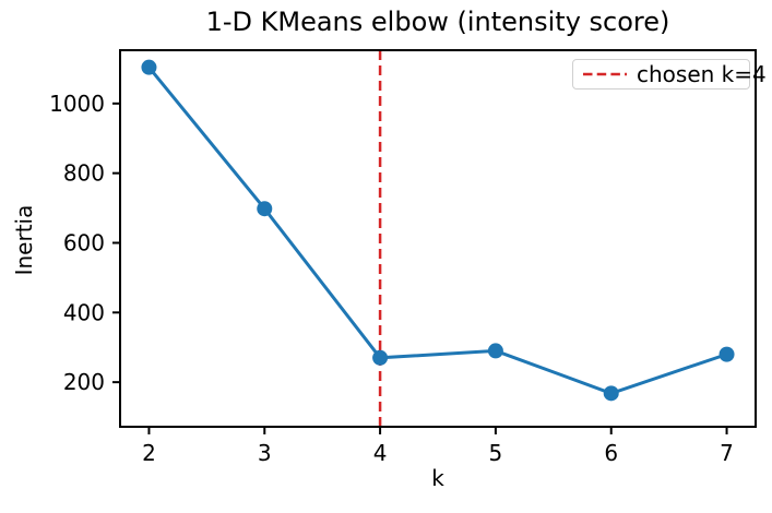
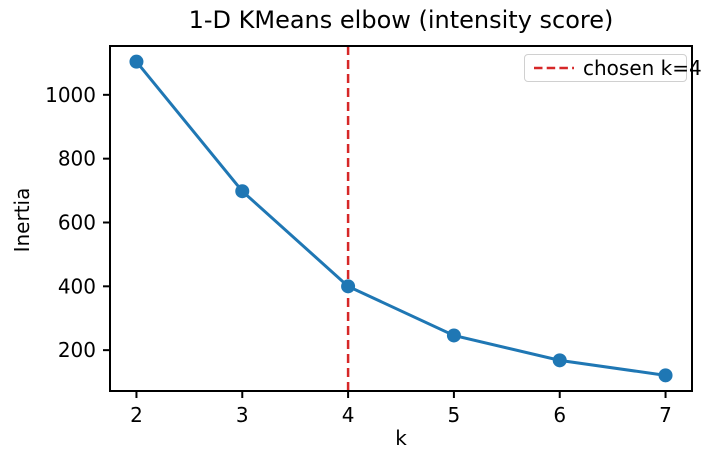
4: 270 -> 400
5: 290 -> 250
7: 280 -> 120
